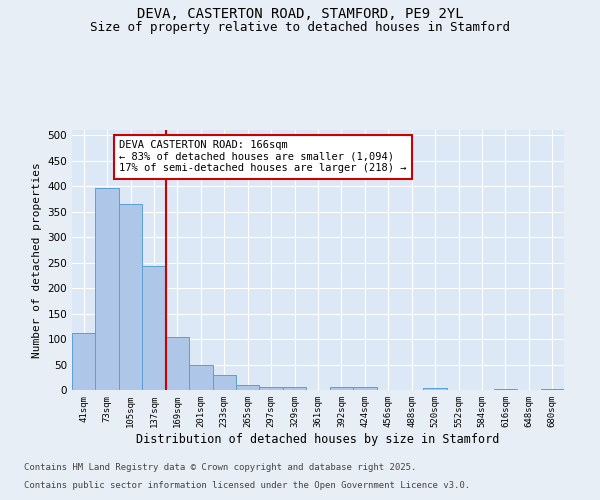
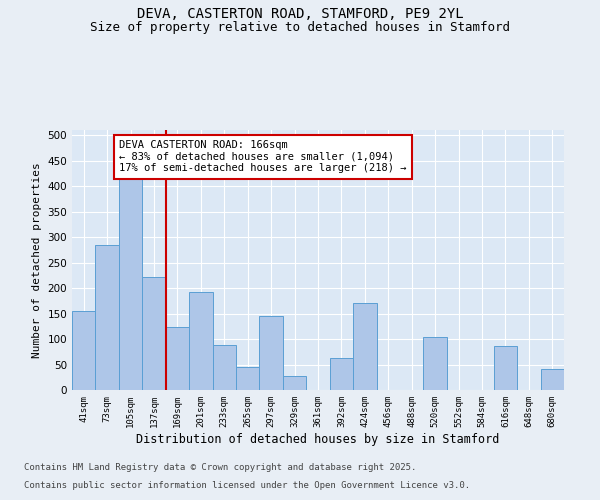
41sqm: 112 -> 154
73sqm: 397 -> 284
105sqm: 365 -> 414
137sqm: 243 -> 222
169sqm: 104 -> 124
201sqm: 50 -> 192
233sqm: 30 -> 88
265sqm: 10 -> 46
297sqm: 6 -> 146
329sqm: 5 -> 28
392sqm: 6 -> 62
424sqm: 6 -> 170
520sqm: 3 -> 104
616sqm: 2 -> 86
680sqm: 2 -> 42
